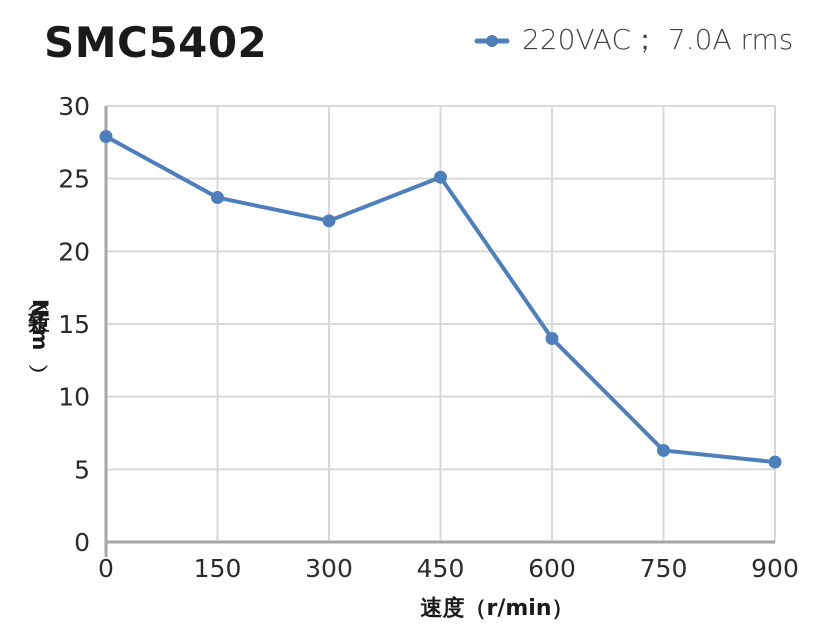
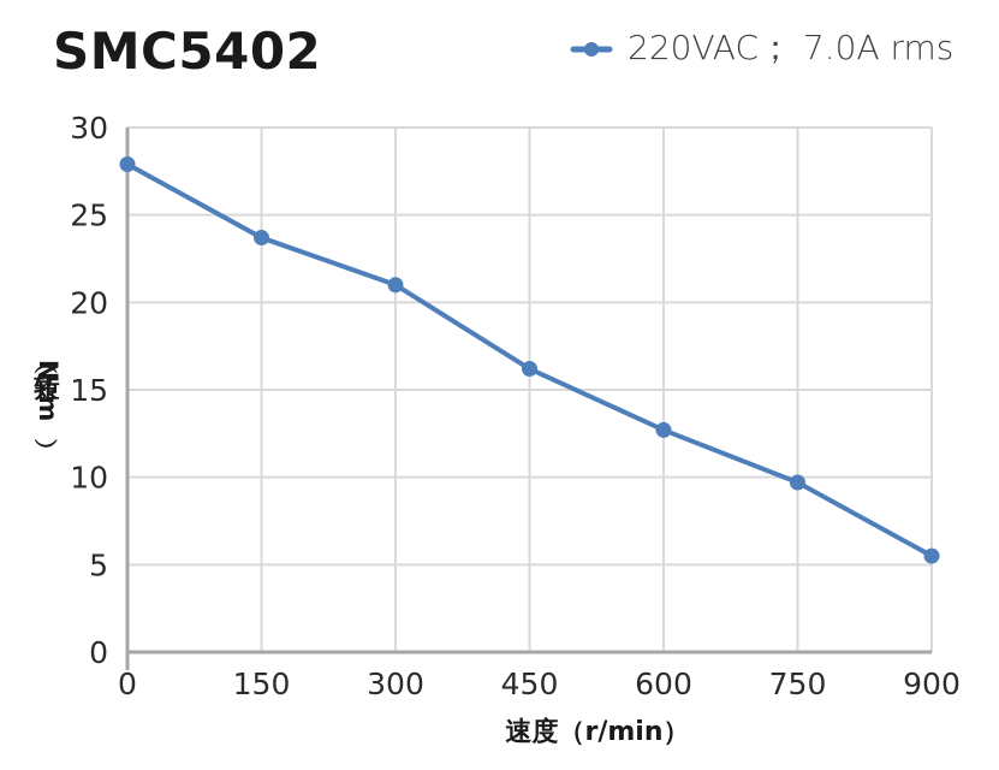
300: 22.1 -> 21.0
450: 25.1 -> 16.2
600: 14.0 -> 12.7
750: 6.3 -> 9.7
